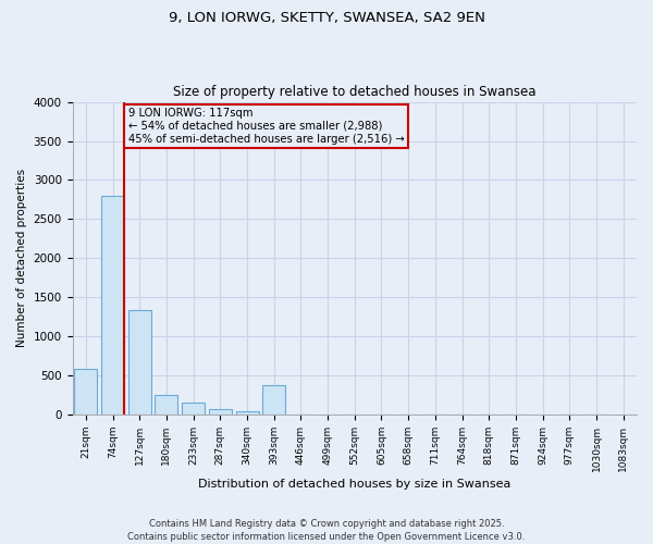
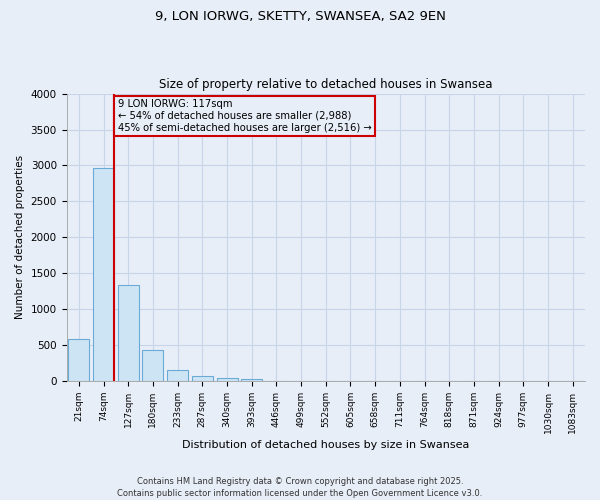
74sqm: 2800 -> 2970
180sqm: 260 -> 430
393sqm: 380 -> 30
